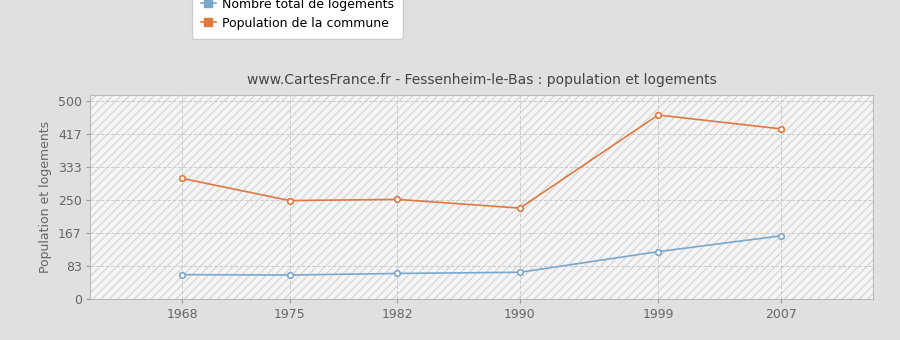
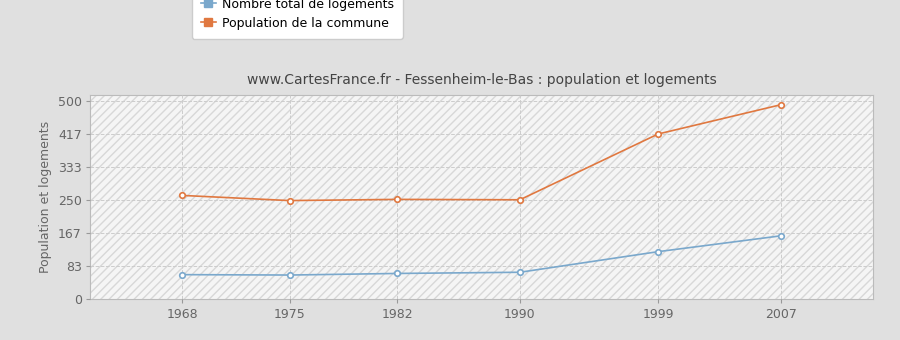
Population de la commune/1968: 305 -> 262
Population de la commune/1990: 230 -> 251
Population de la commune/1999: 465 -> 417
Population de la commune/2007: 430 -> 491
